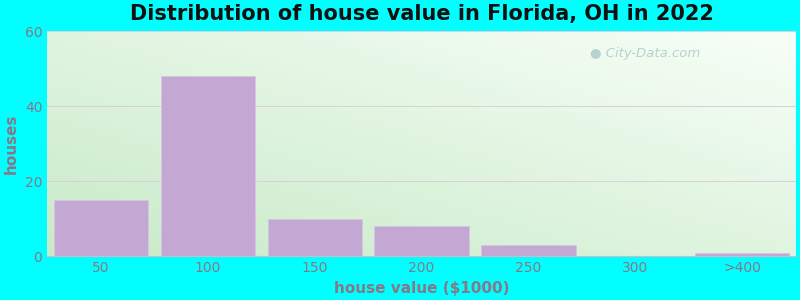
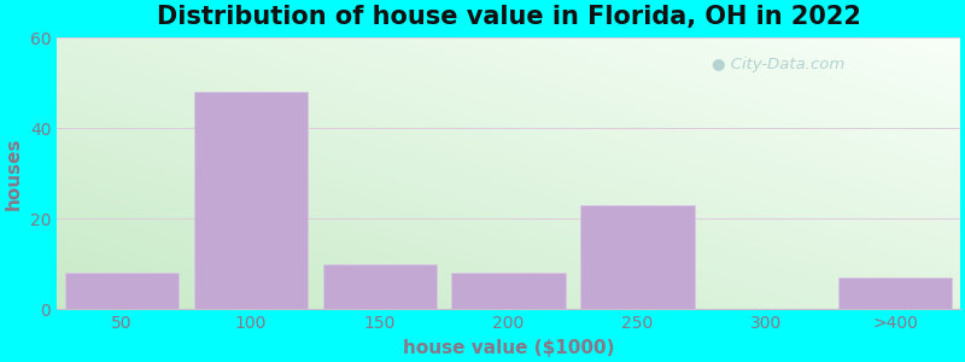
50: 15 -> 8
250: 3 -> 23
>400: 1 -> 7
